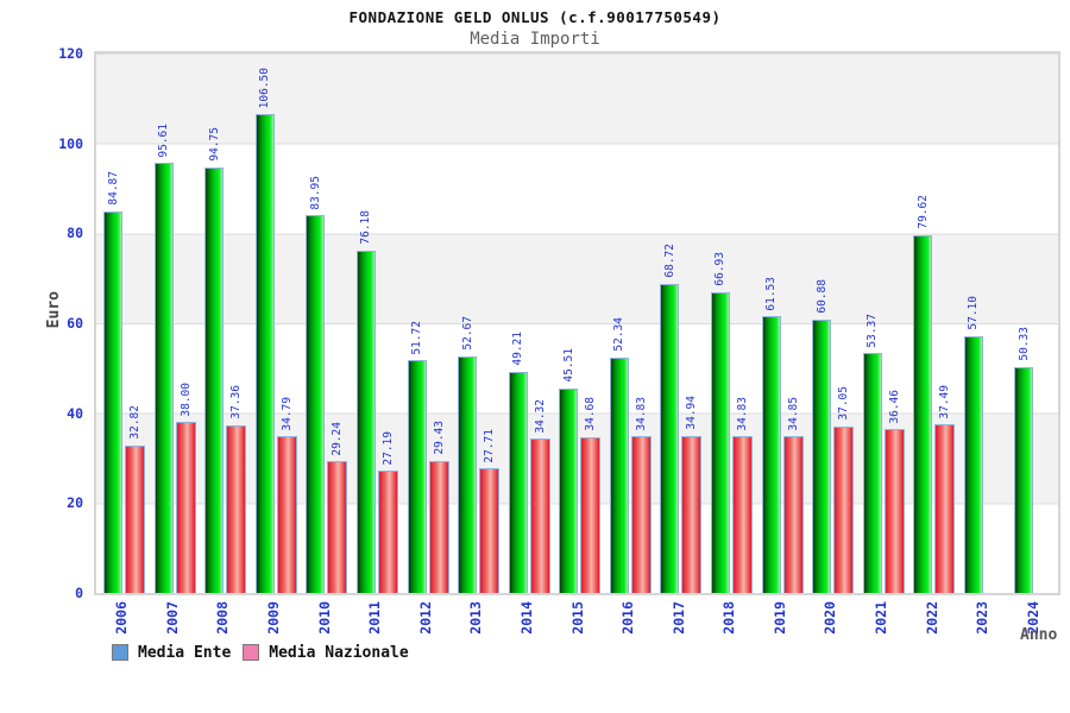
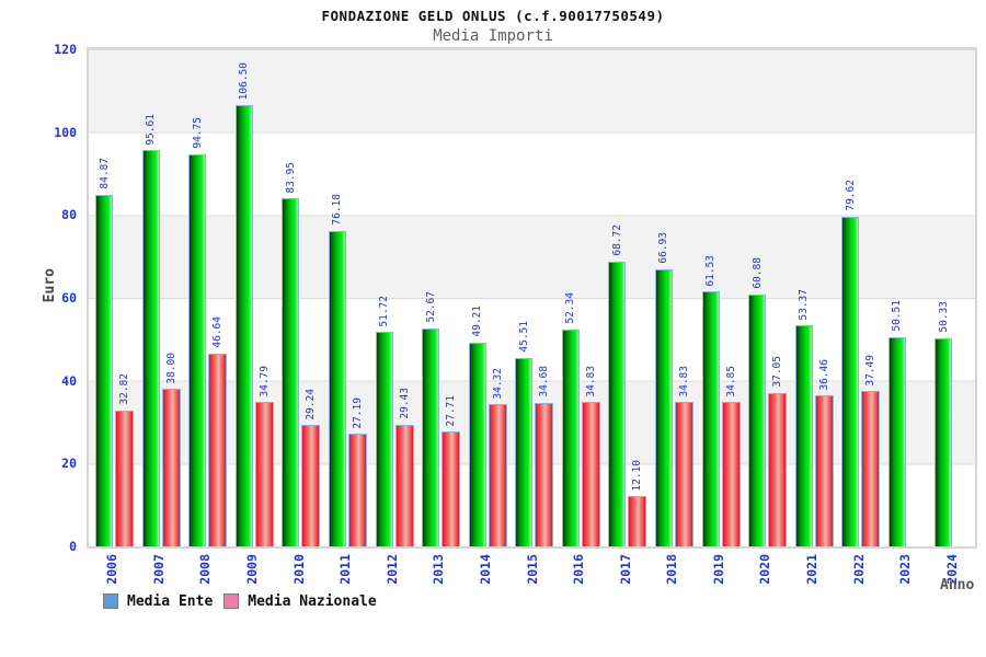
Media Nazionale/2008: 37.36 -> 46.64
Media Nazionale/2017: 34.94 -> 12.10
Media Ente/2023: 57.10 -> 50.51
